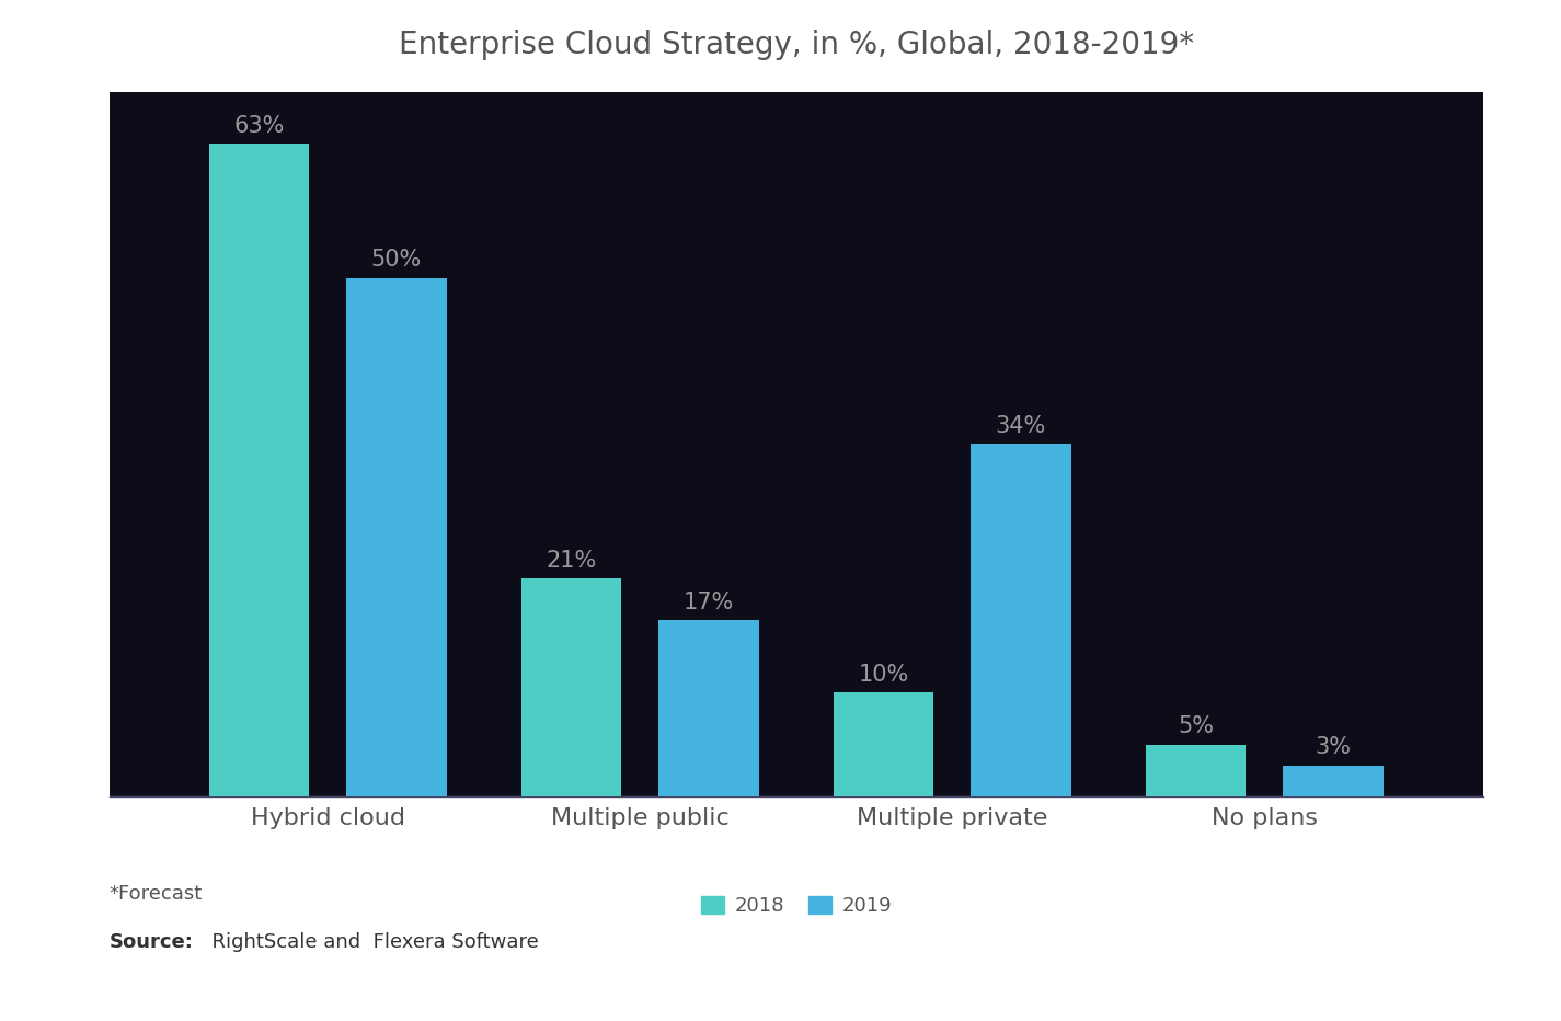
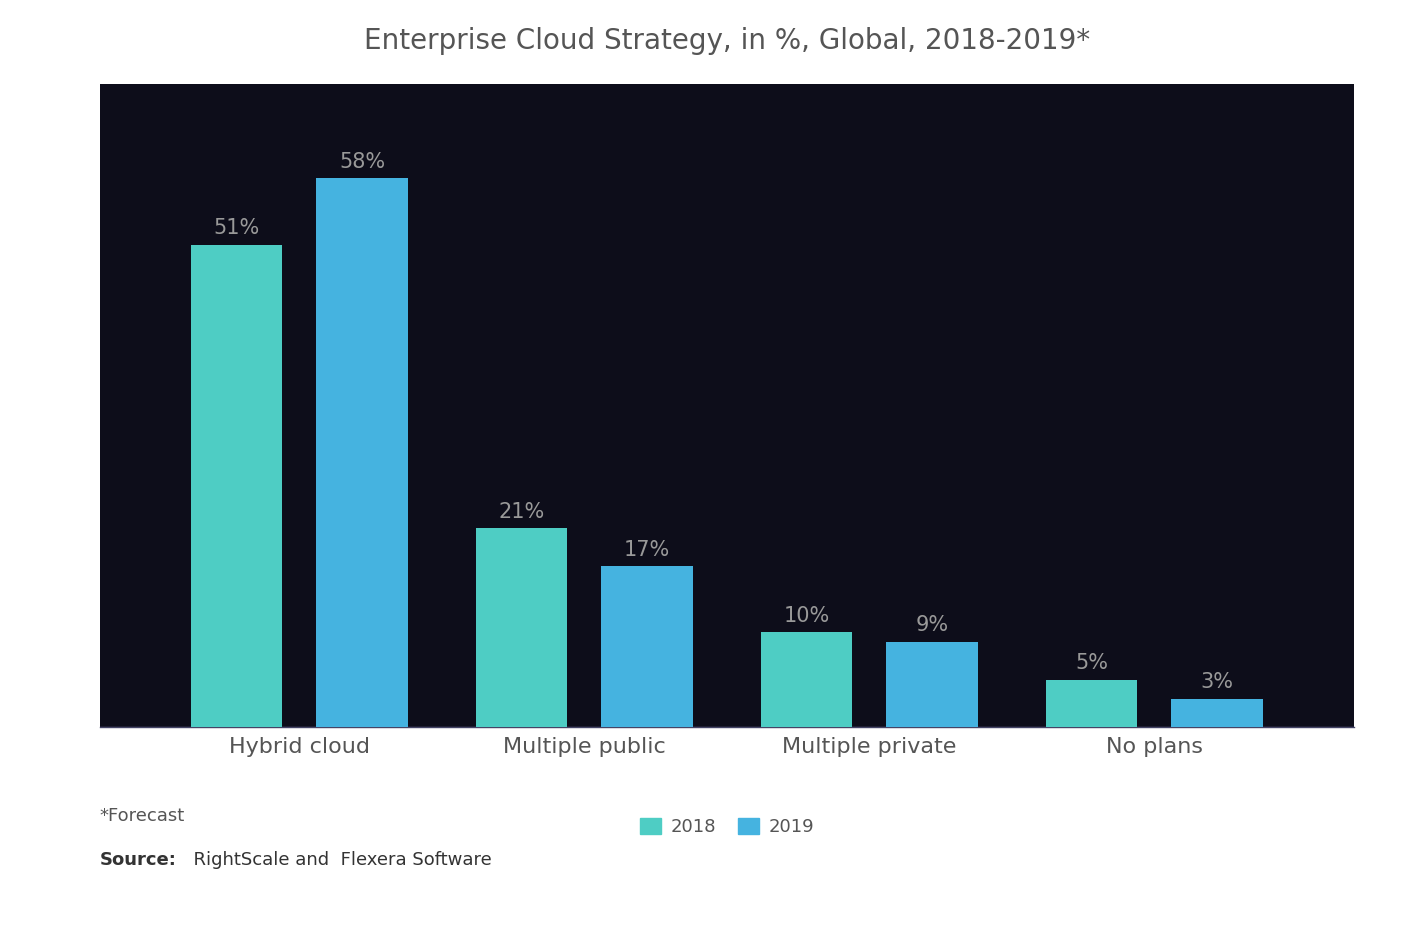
2018/Hybrid cloud: 63% -> 51%
2019/Hybrid cloud: 50% -> 58%
2019/Multiple private: 34% -> 9%
